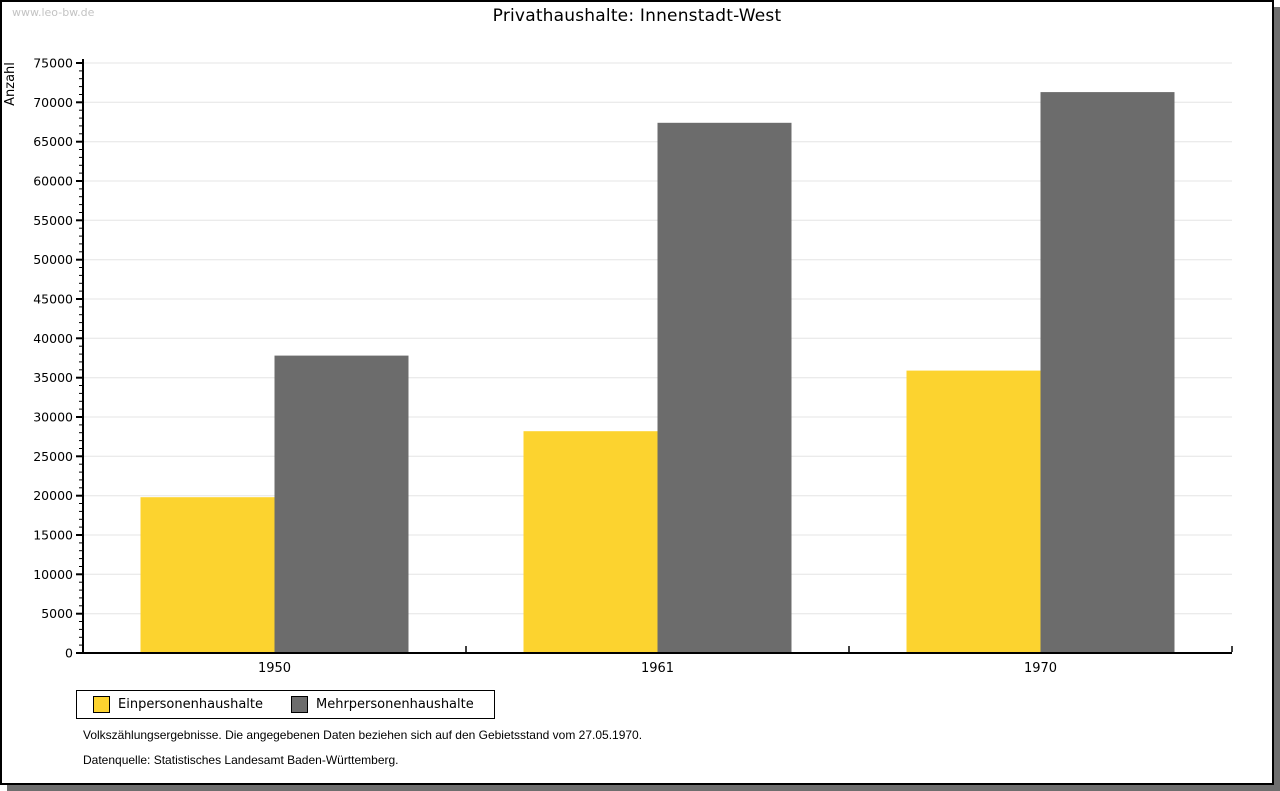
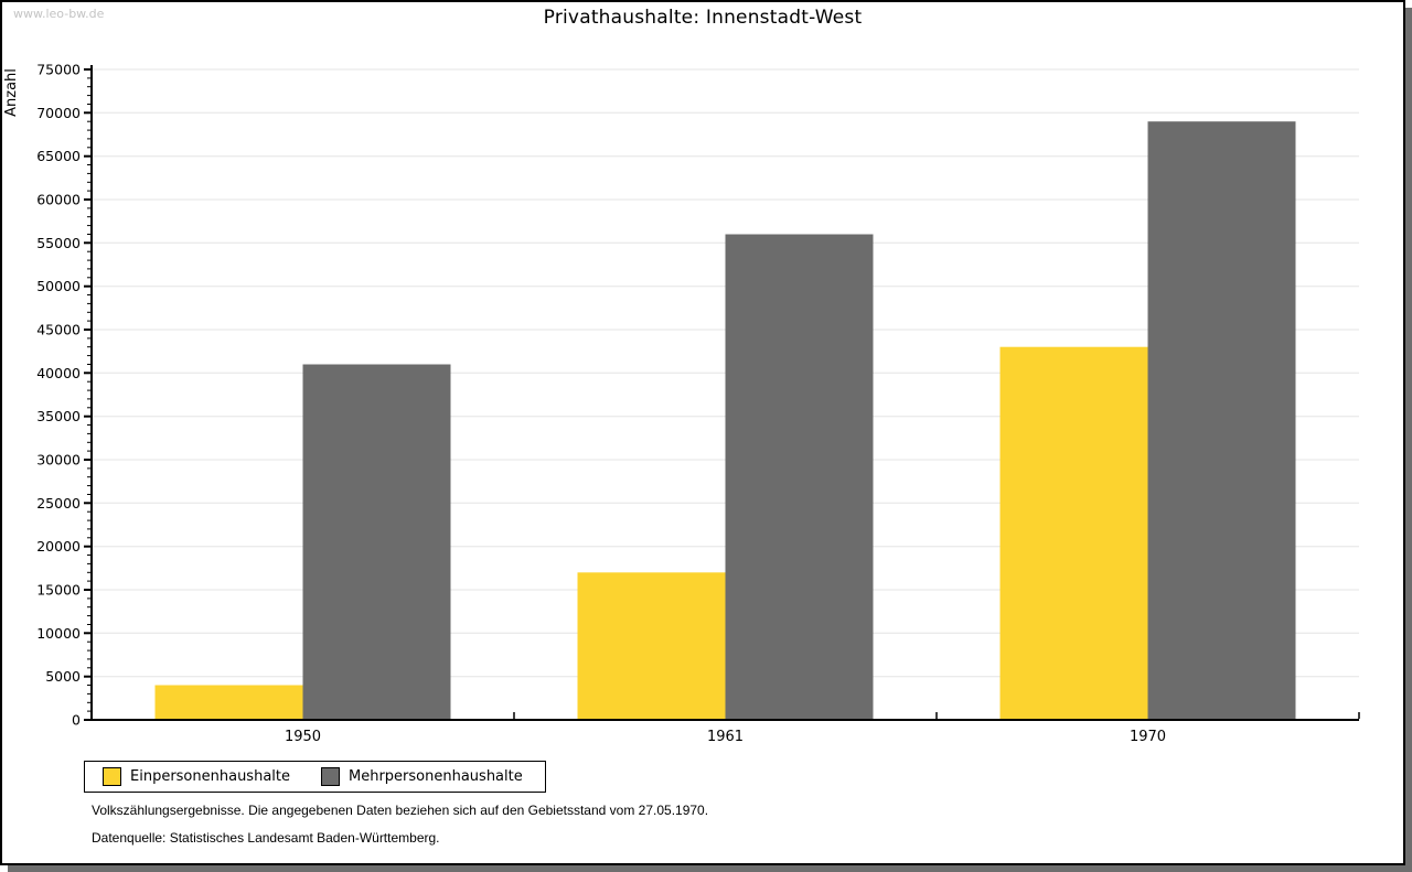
Einpersonenhaushalte/1950: 20000 -> 4000
Mehrpersonenhaushalte/1950: 38000 -> 41000
Einpersonenhaushalte/1961: 28000 -> 17000
Mehrpersonenhaushalte/1961: 67000 -> 56000
Einpersonenhaushalte/1970: 36000 -> 43000
Mehrpersonenhaushalte/1970: 71000 -> 69000
